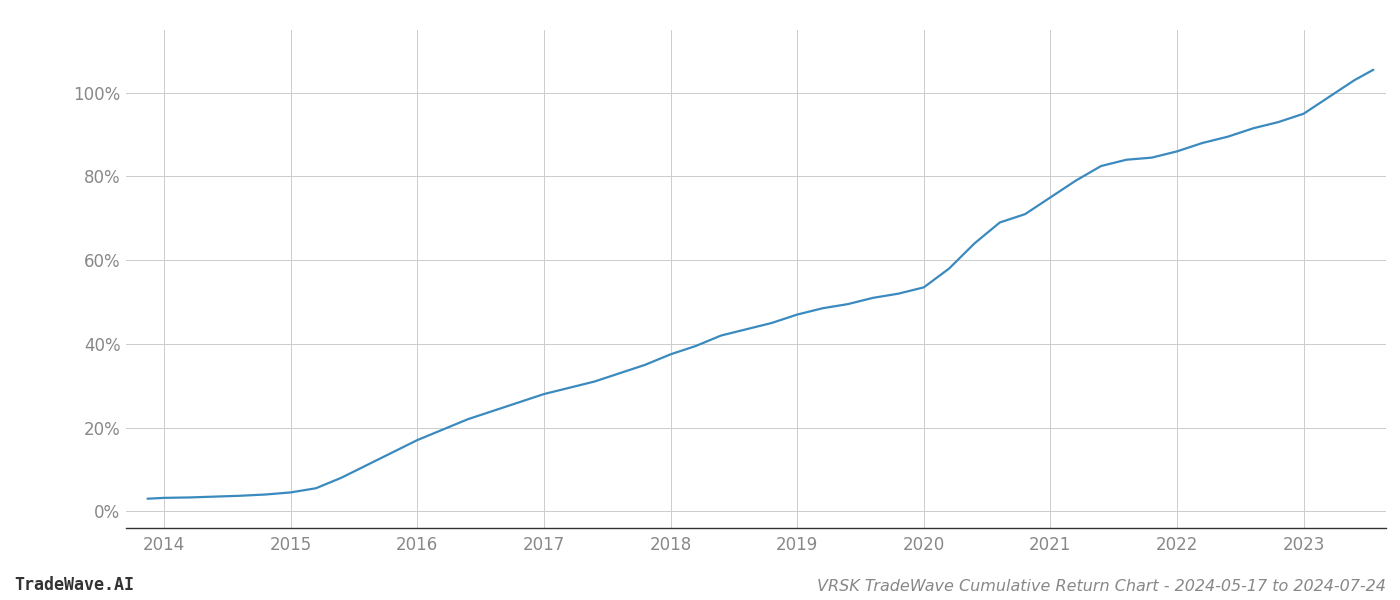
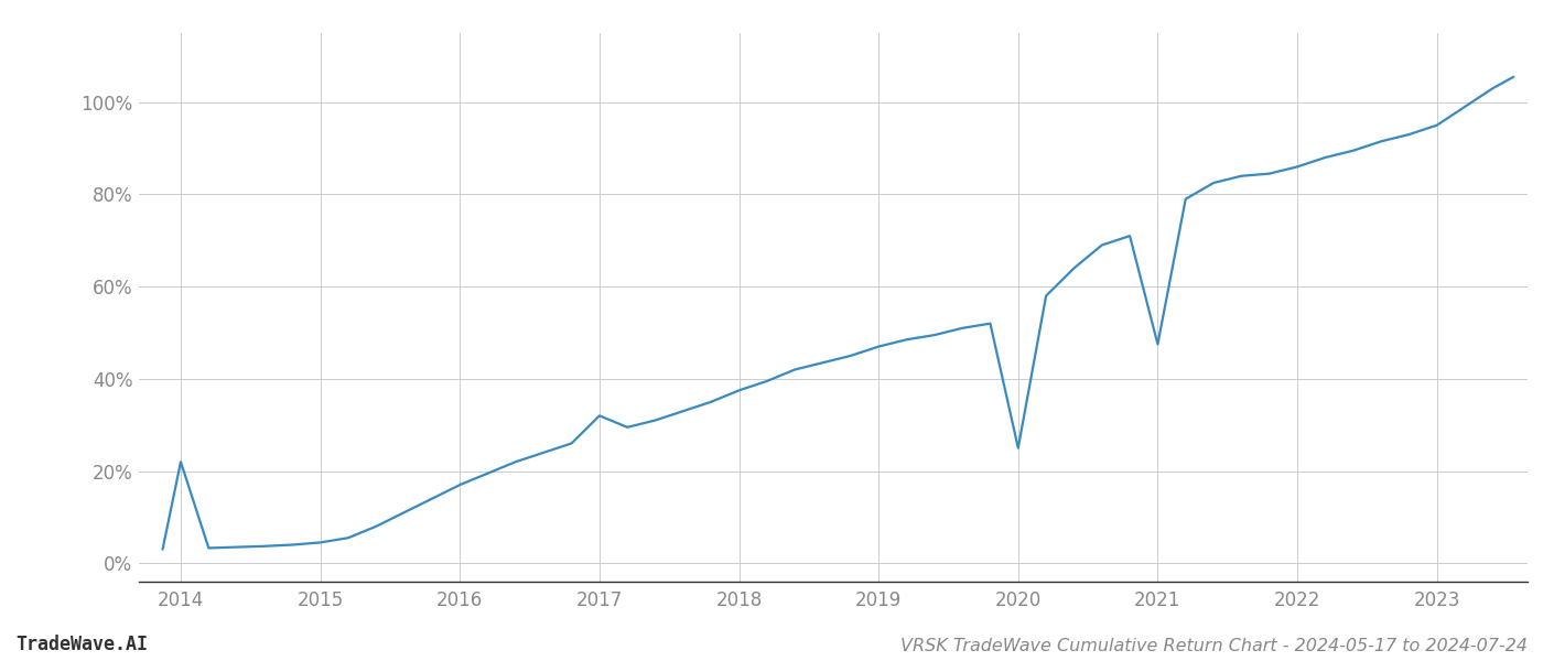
2014: 3.2% -> 22.0%
2017: 28.0% -> 32.0%
2020: 53.5% -> 25.0%
2021: 75.0% -> 47.5%
